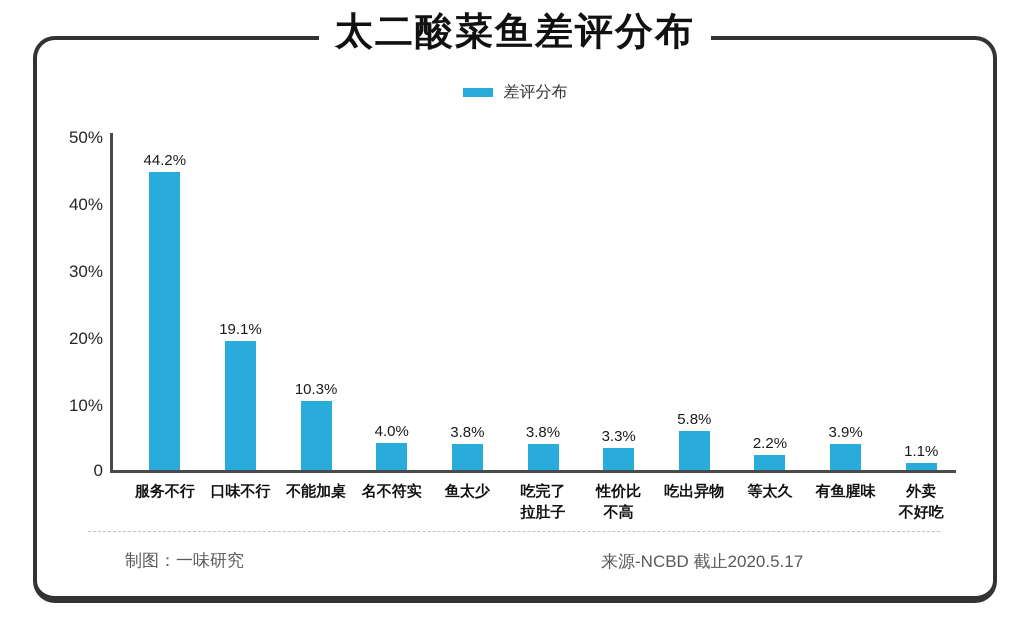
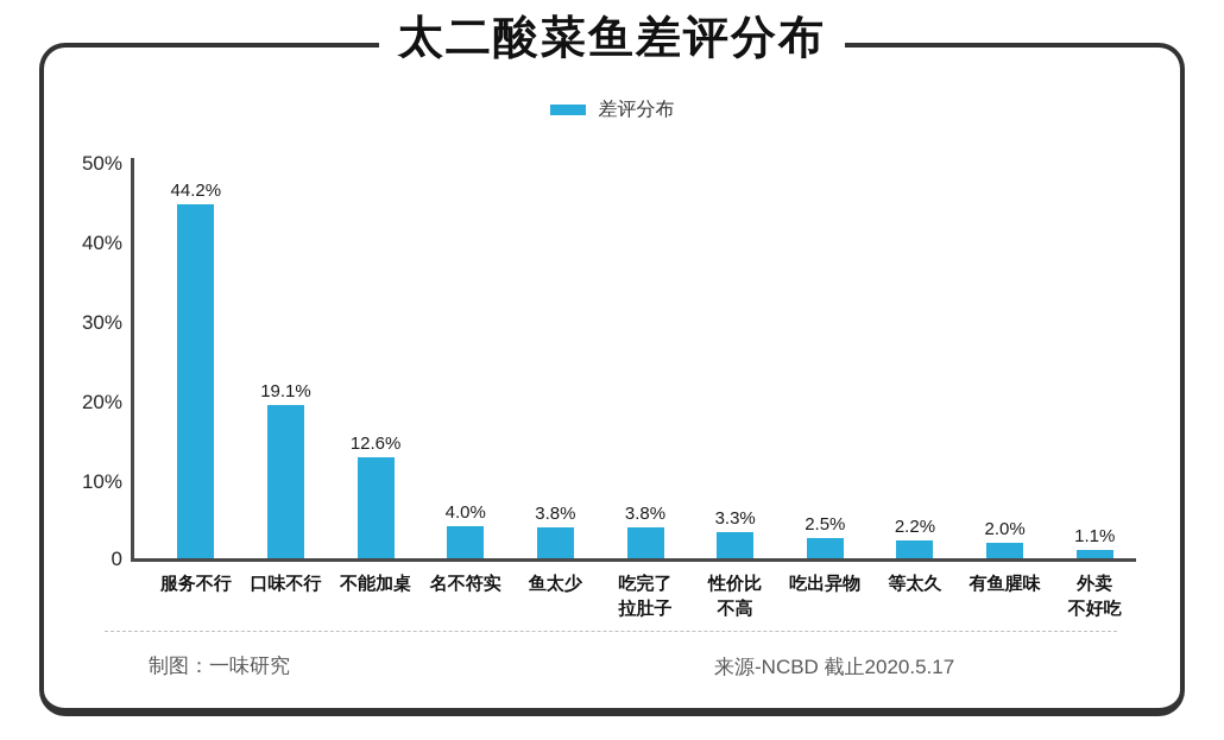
不能加桌: 10.3% -> 12.6%
吃出异物: 5.8% -> 2.5%
有鱼腥味: 3.9% -> 2.0%
